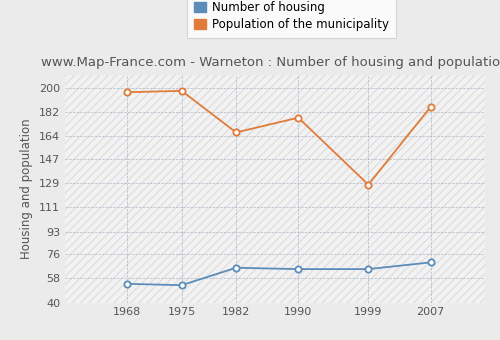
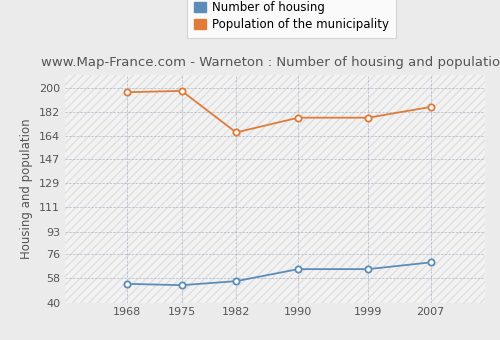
Number of housing/1982: 66 -> 56
Population of the municipality/1999: 128 -> 178
